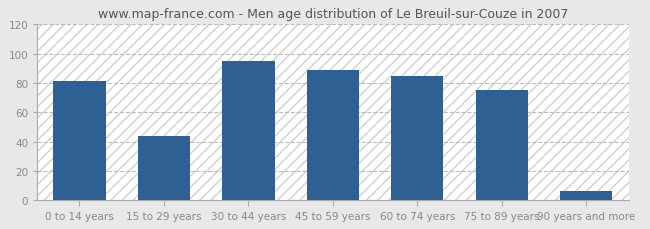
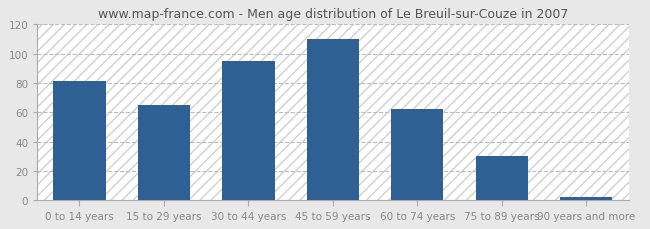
15 to 29 years: 44 -> 65
45 to 59 years: 89 -> 110
60 to 74 years: 85 -> 62
75 to 89 years: 75 -> 30
90 years and more: 6 -> 2
